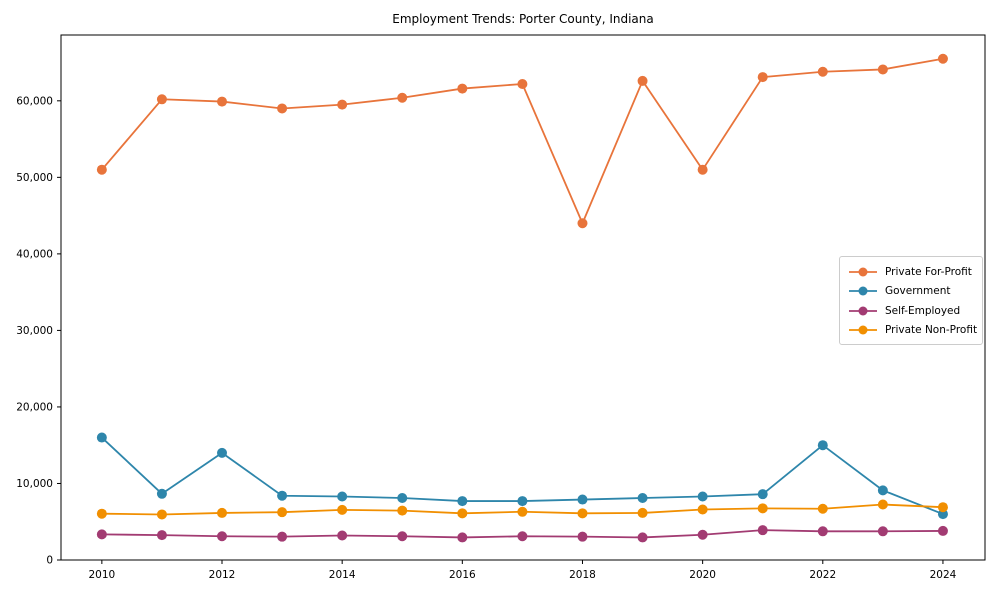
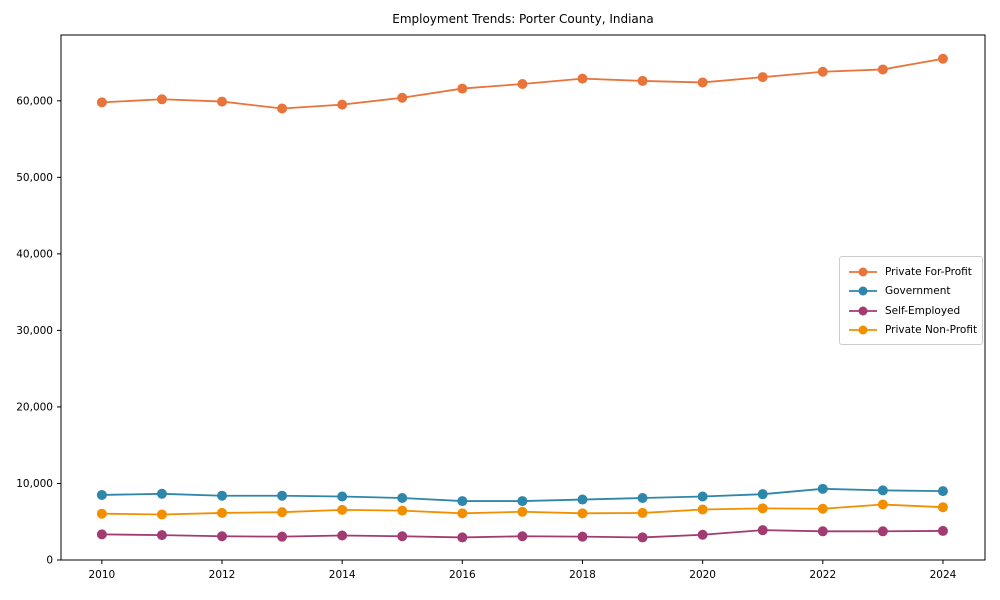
Private For-Profit/2010: 51000 -> 60000
Government/2010: 16000 -> 8000
Government/2012: 14000 -> 8000
Private For-Profit/2018: 44000 -> 63000
Private For-Profit/2020: 51000 -> 62000
Government/2022: 15000 -> 9000
Government/2024: 6000 -> 9000
